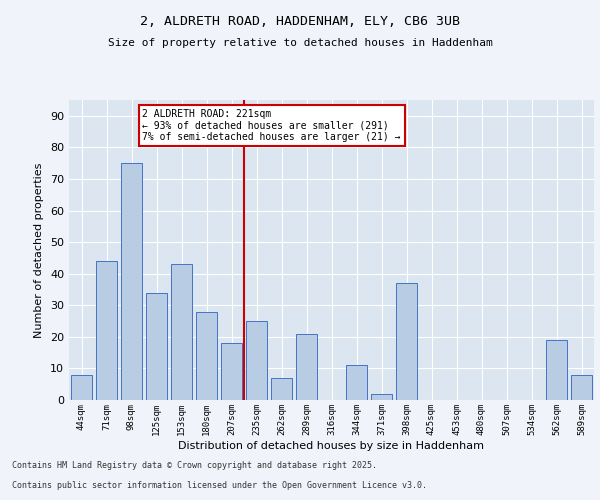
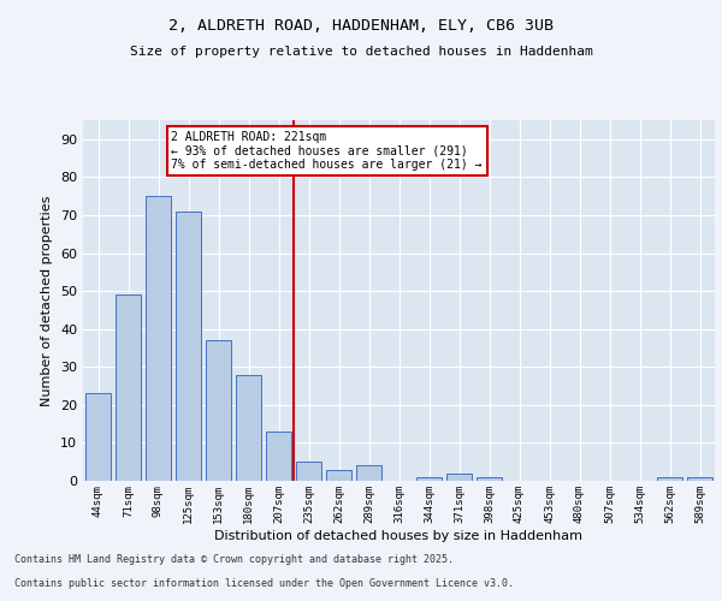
44sqm: 8 -> 23
71sqm: 44 -> 49
125sqm: 34 -> 71
153sqm: 43 -> 37
207sqm: 18 -> 13
235sqm: 25 -> 5
262sqm: 7 -> 3
289sqm: 21 -> 4
344sqm: 11 -> 1
398sqm: 37 -> 1
562sqm: 19 -> 1
589sqm: 8 -> 1
